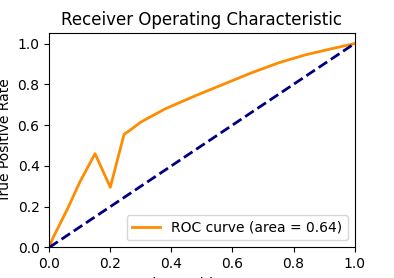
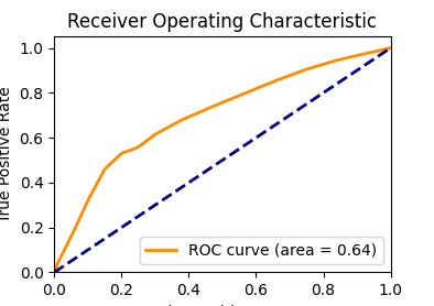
0.2: 0.295 -> 0.530
